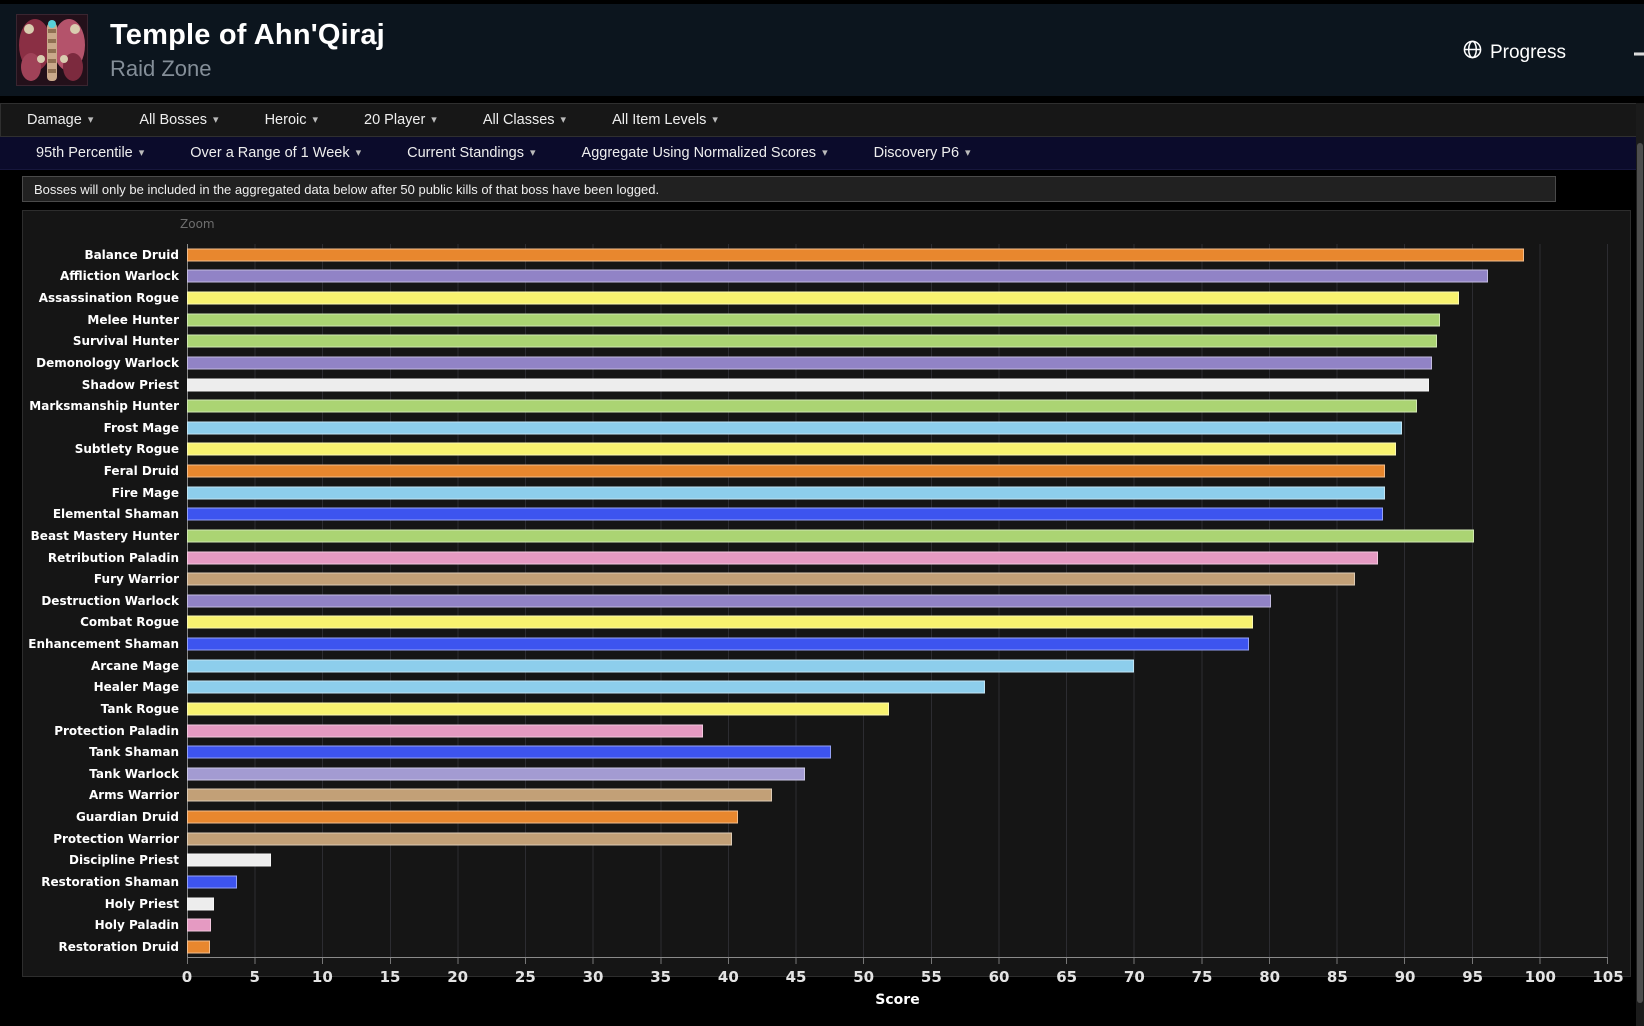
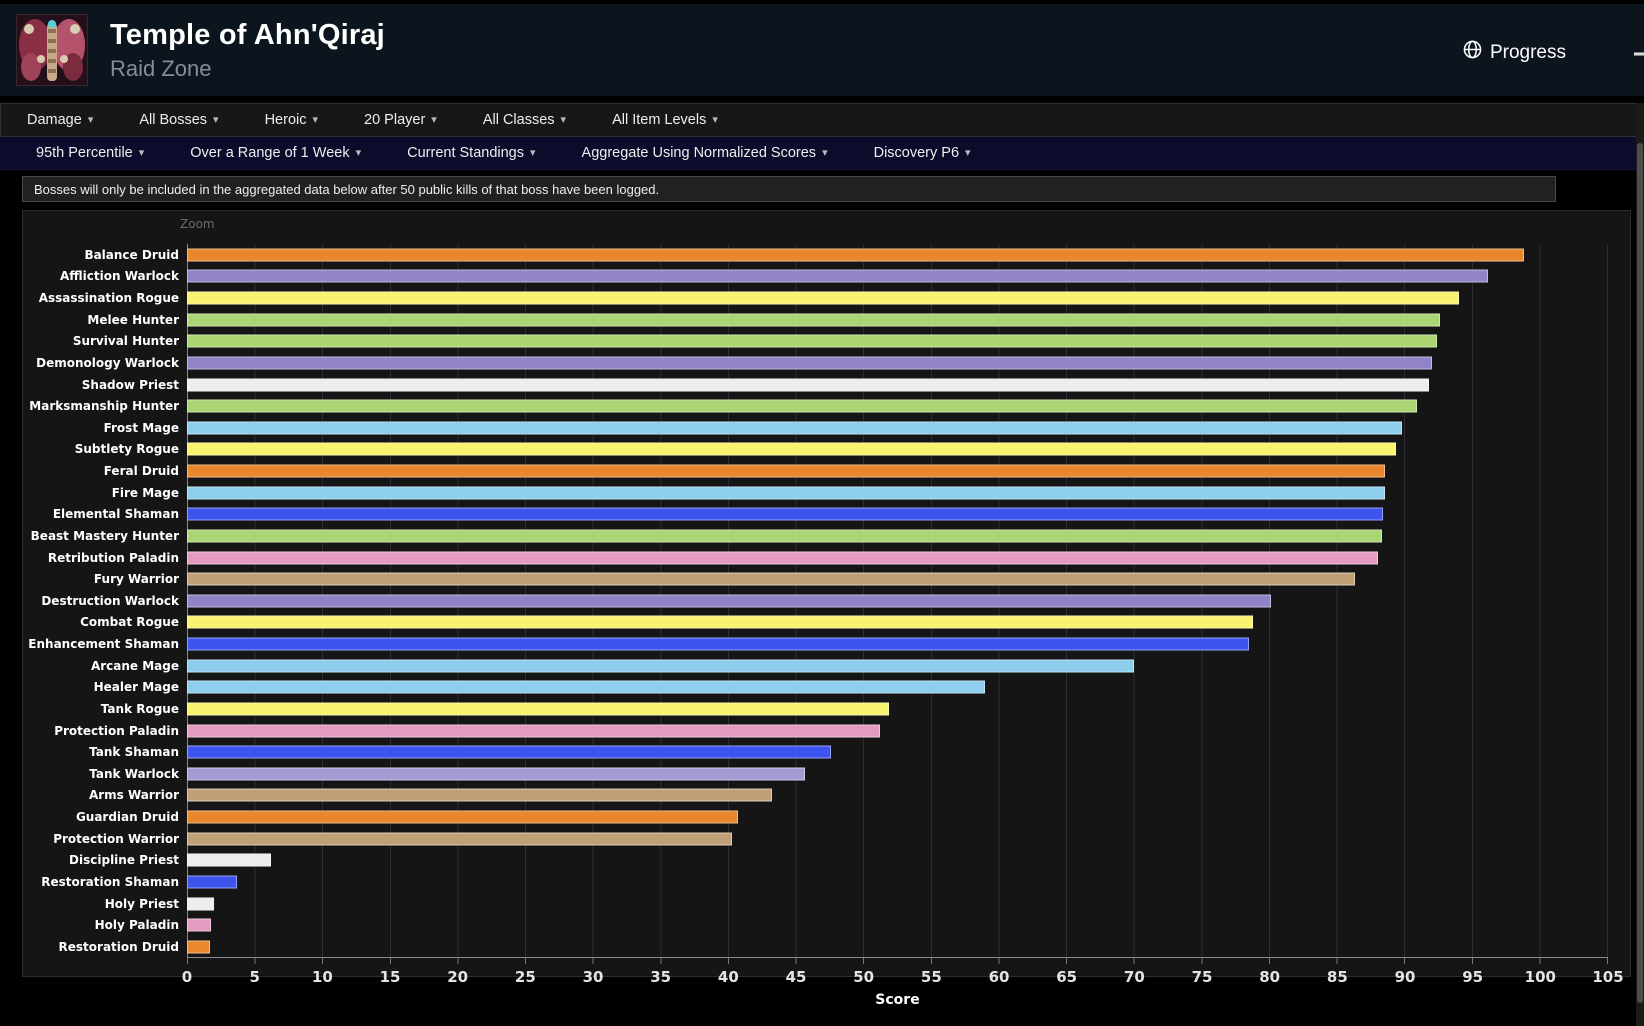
Beast Mastery Hunter: 95.1 -> 88.3
Protection Paladin: 38.1 -> 51.2
